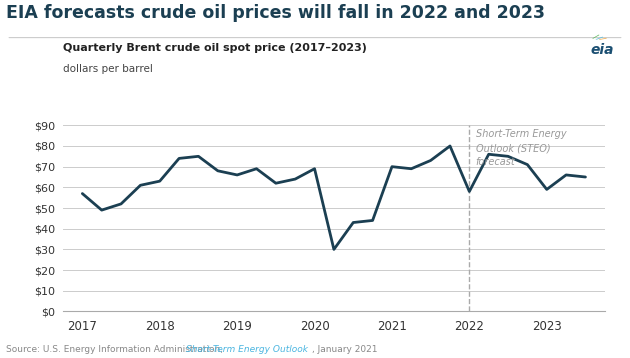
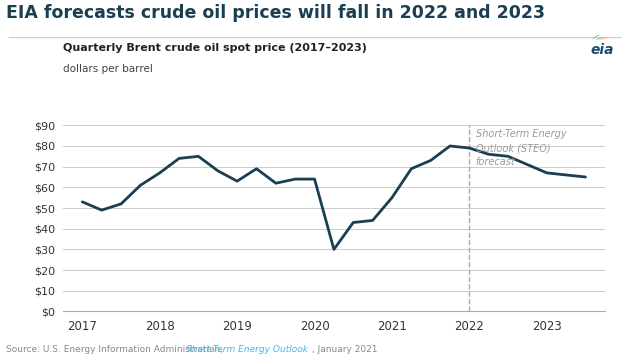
2017: $57 -> $53
2018: $63 -> $67
2019: $66 -> $63
2020: $69 -> $64
2021: $70 -> $55
2022: $58 -> $79
2023: $59 -> $67
